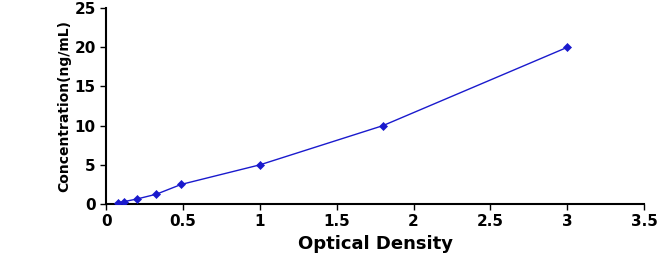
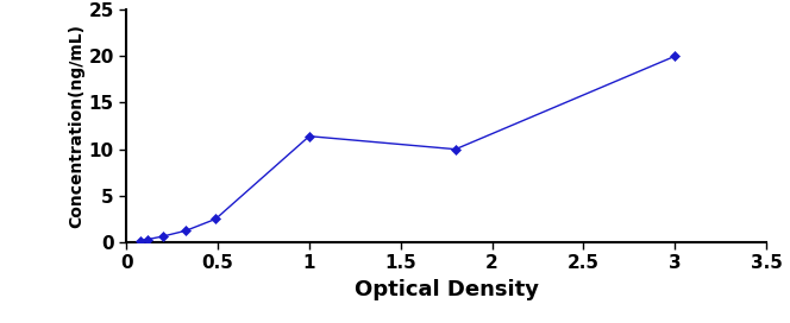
1: 5.0 -> 11.4
